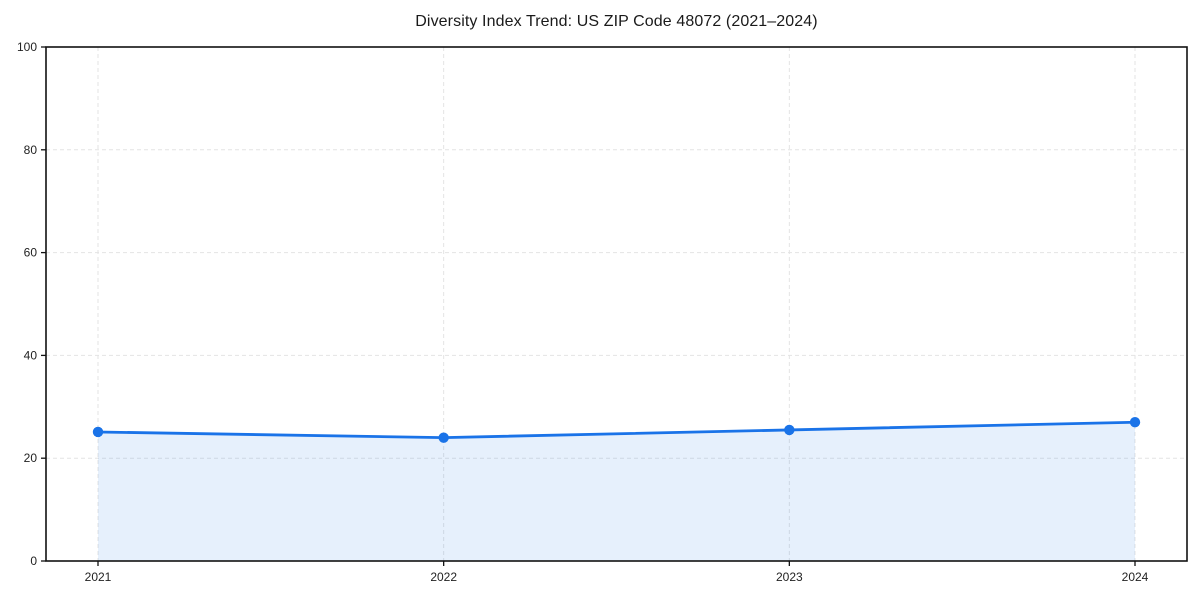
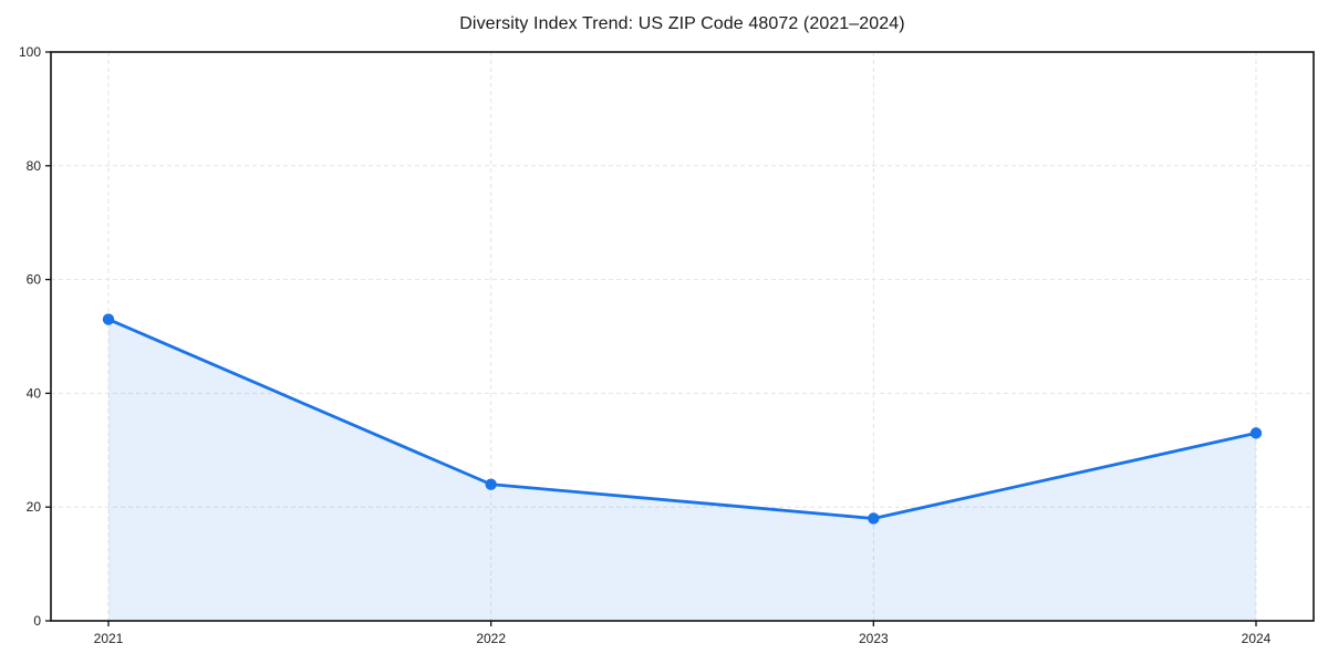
2021: 25 -> 53
2023: 26 -> 18
2024: 27 -> 33
